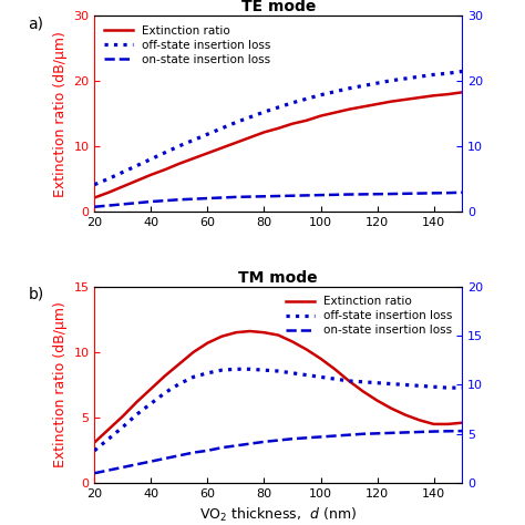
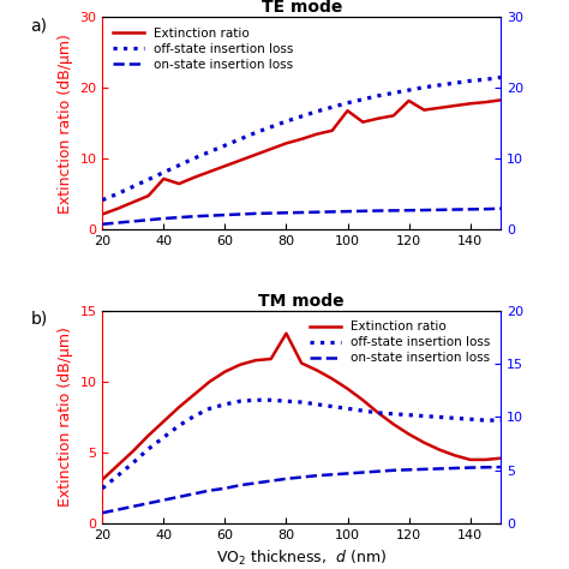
TE mode/Extinction ratio/40: 5.7 -> 7.2
TE mode/Extinction ratio/100: 14.7 -> 16.8
TE mode/Extinction ratio/120: 16.5 -> 18.2
TM mode/Extinction ratio/80: 11.5 -> 13.4
